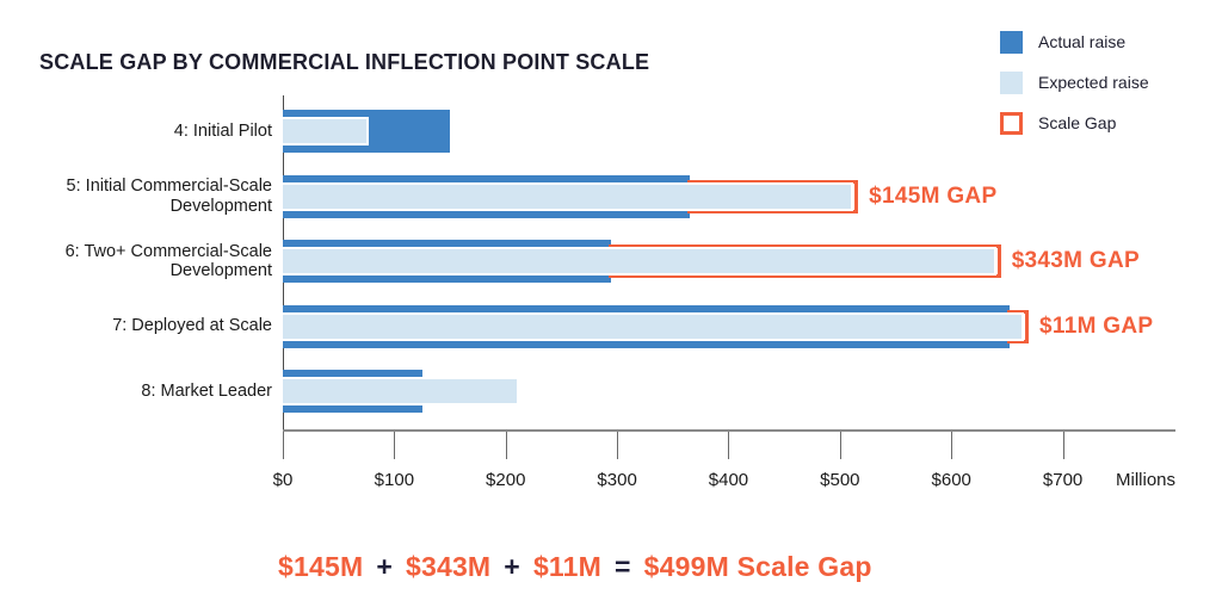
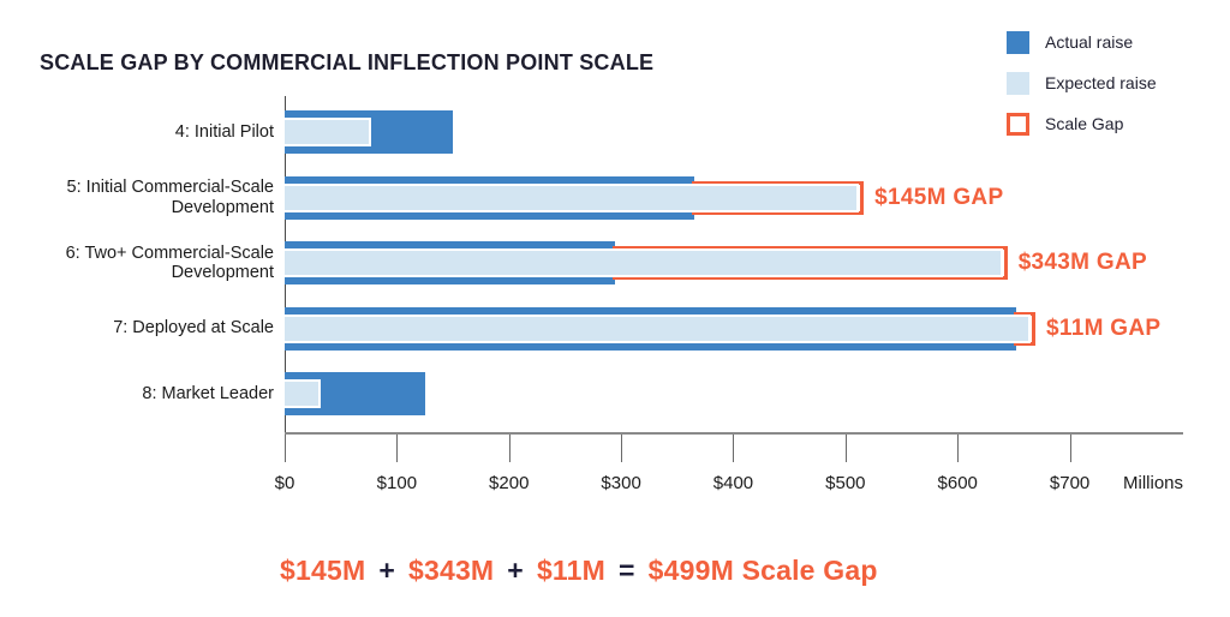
Expected raise/8: Market Leader: $210 -> $30
